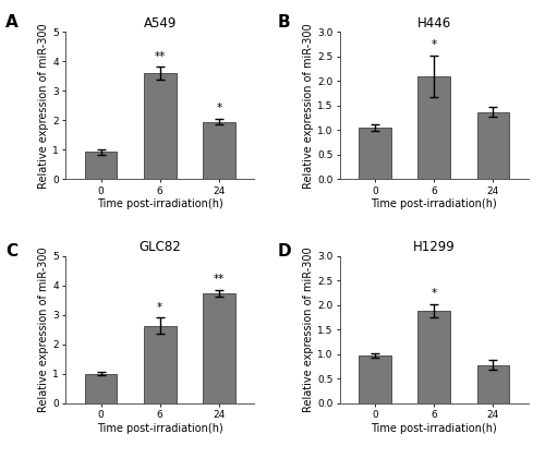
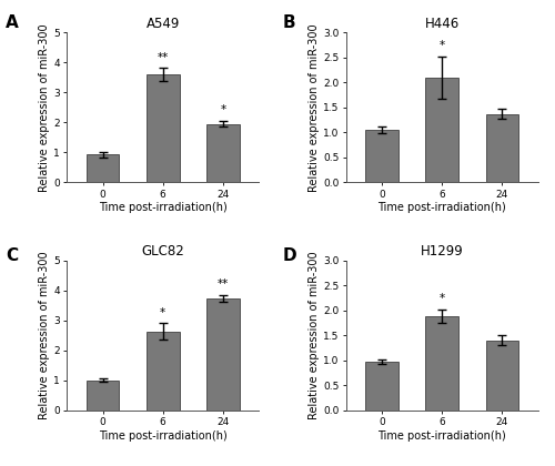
H1299/24: 0.77 -> 1.40
